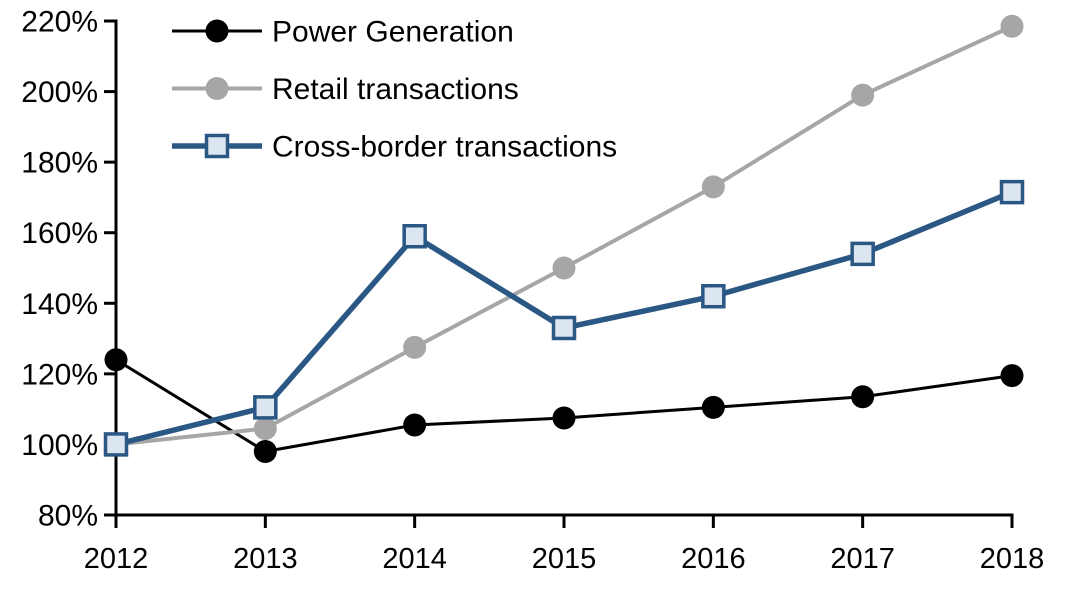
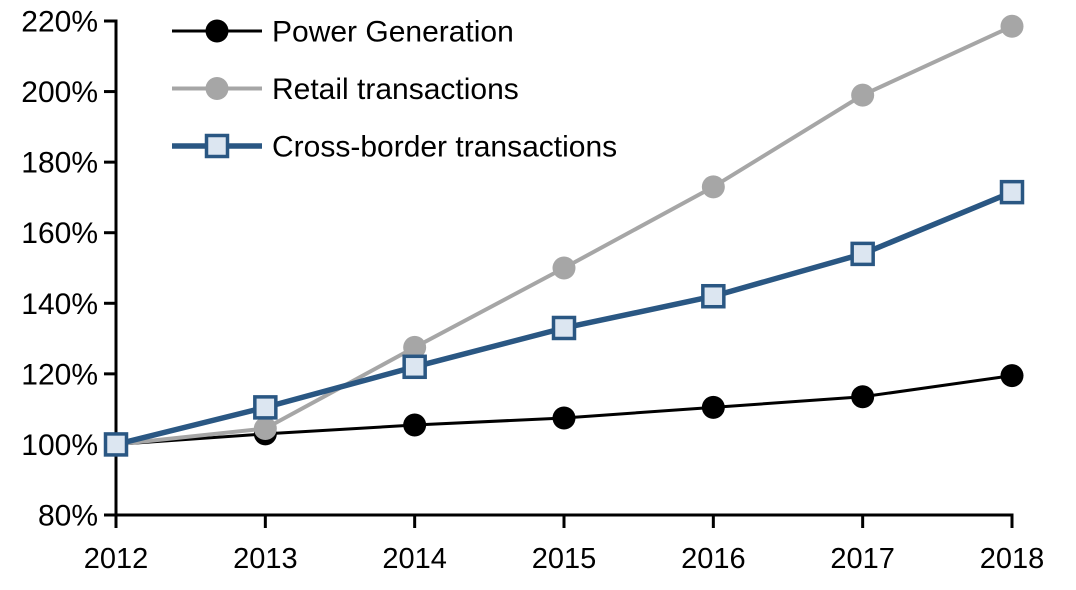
Power Generation/2012: 124% -> 100%
Power Generation/2013: 98% -> 103%
Cross-border transactions/2014: 159% -> 122%
